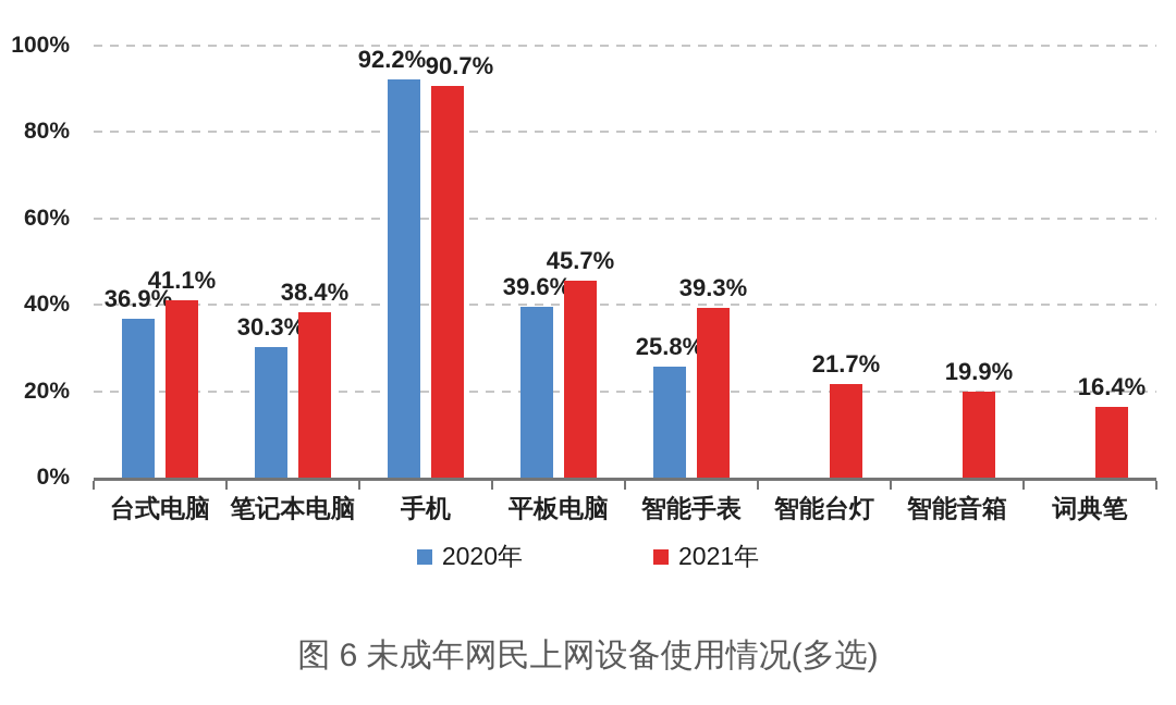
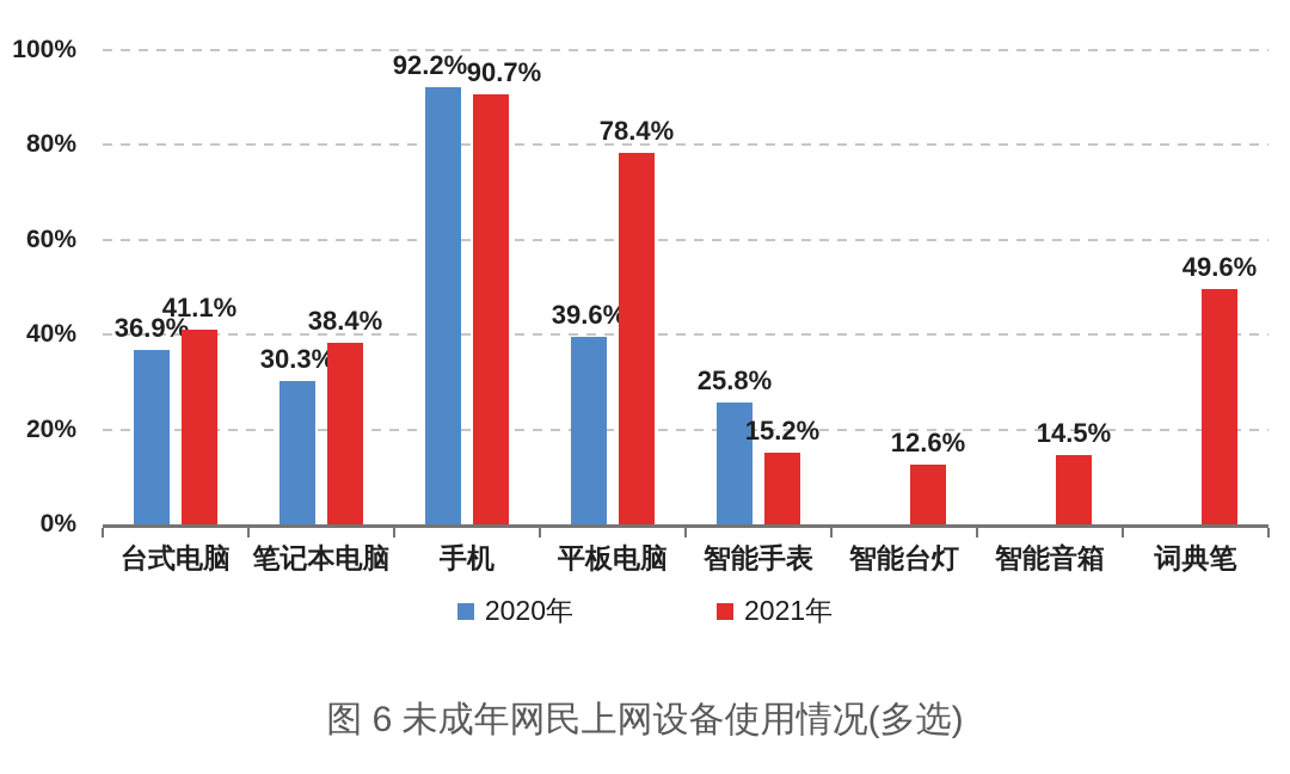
2021年/平板电脑: 45.7% -> 78.4%
2021年/智能手表: 39.3% -> 15.2%
2021年/智能台灯: 21.7% -> 12.6%
2021年/智能音箱: 19.9% -> 14.5%
2021年/词典笔: 16.4% -> 49.6%
